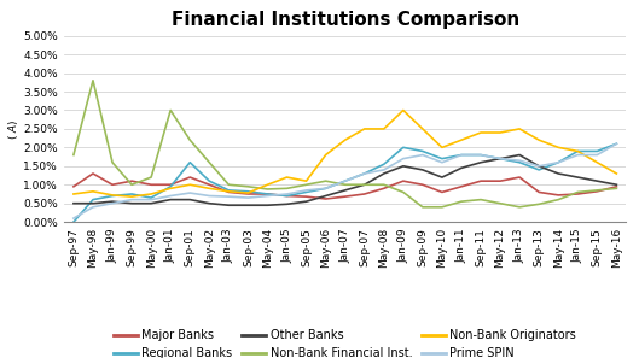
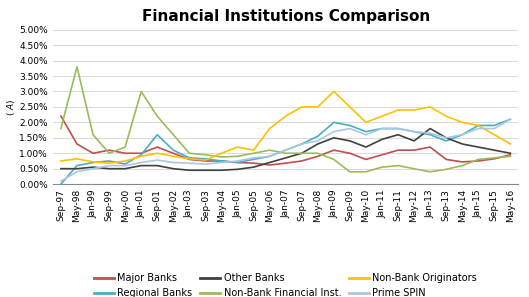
Major Banks/Sep-97: 0.95% -> 2.20%
Other Banks/May-12: 1.70% -> 1.40%
